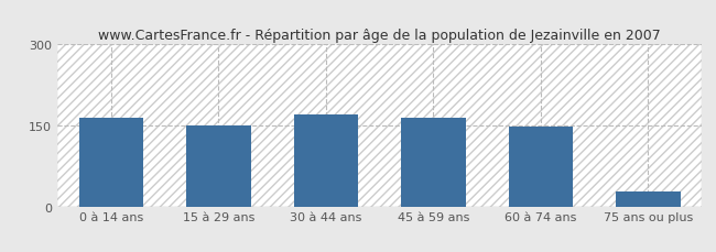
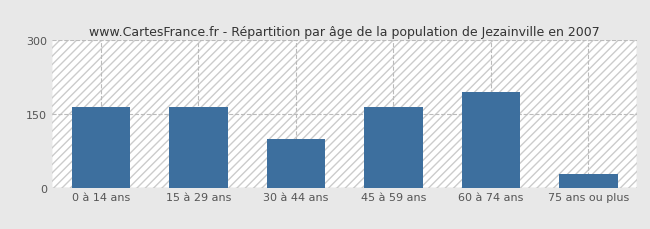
15 à 29 ans: 149 -> 165
30 à 44 ans: 171 -> 100
60 à 74 ans: 148 -> 195
